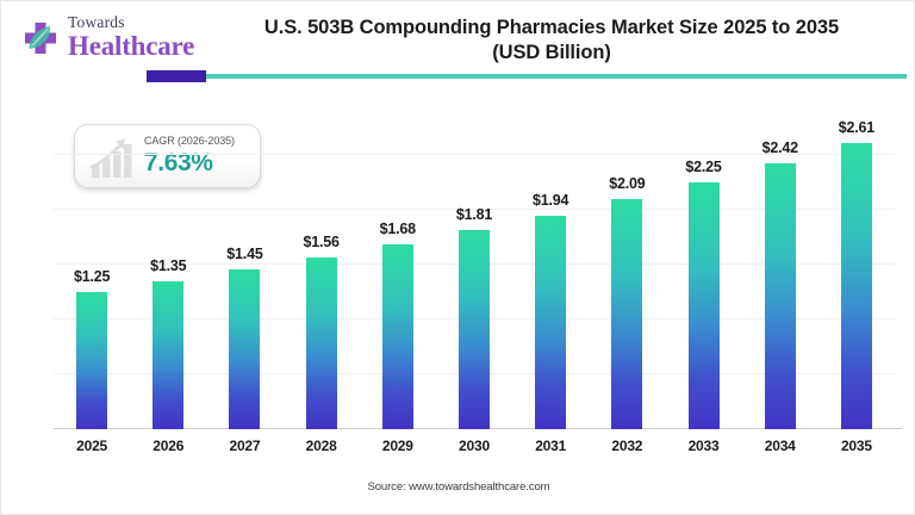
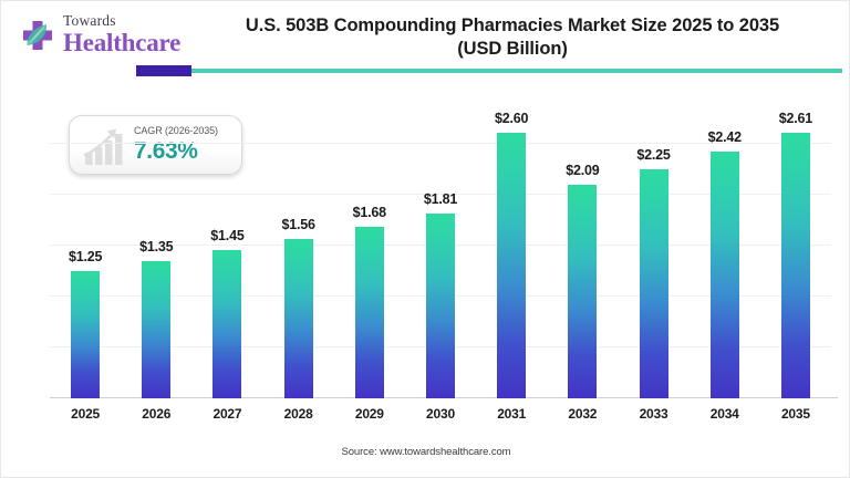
2031: $1.94 -> $2.60
